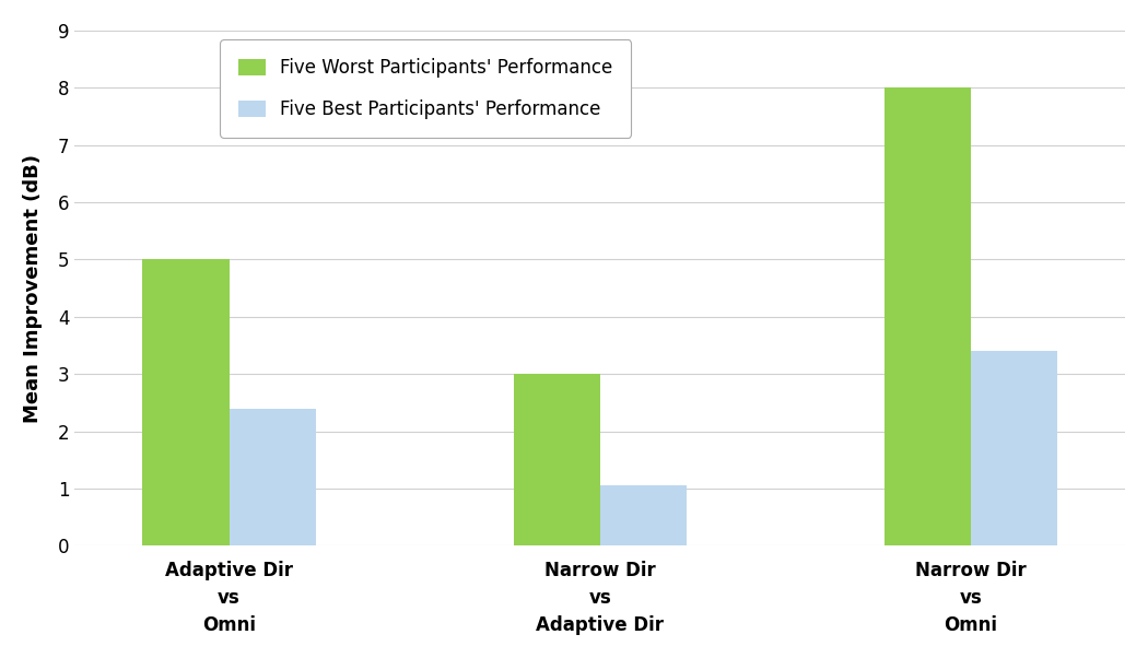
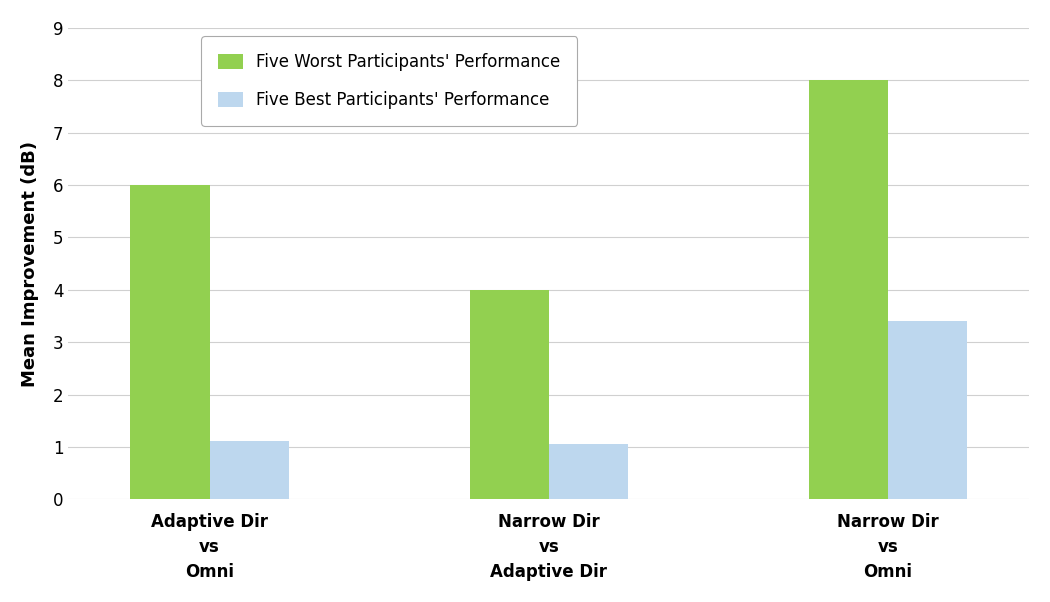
Five Worst Participants' Performance/Adaptive Dir vs Omni: 5 -> 6
Five Best Participants' Performance/Adaptive Dir vs Omni: 2.40 -> 1.12
Five Worst Participants' Performance/Narrow Dir vs Adaptive Dir: 3 -> 4
